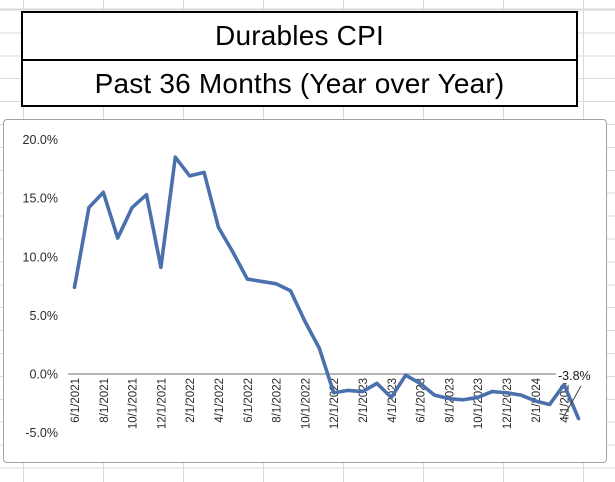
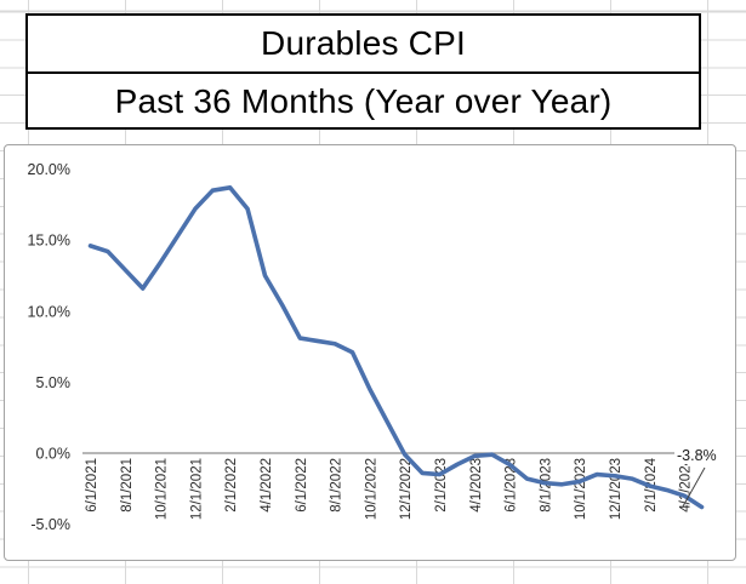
6/1/2021: 7.4% -> 14.6%
8/1/2021: 15.5% -> 12.9%
10/1/2021: 14.2% -> 13.4%
12/1/2021: 9.1% -> 17.2%
2/1/2022: 16.9% -> 18.7%
12/1/2022: -1.6% -> -0.1%
4/1/2023: -2.0% -> -0.2%
4/1/2024: -0.9% -> -3.0%
